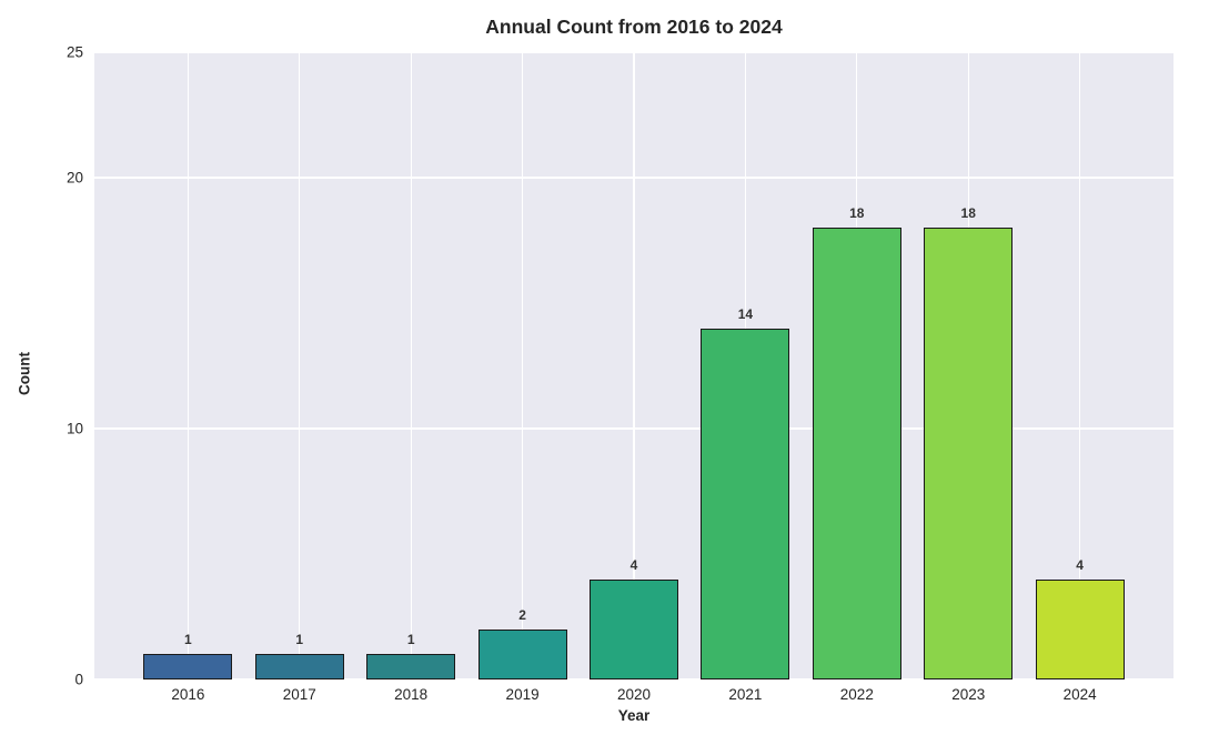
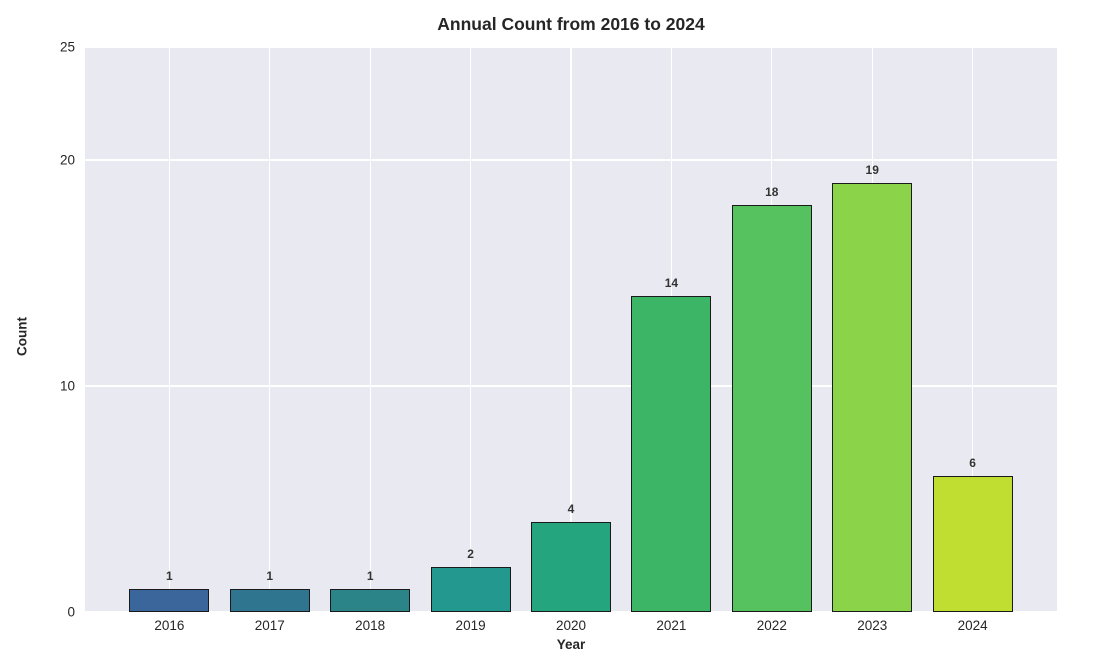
2023: 18 -> 19
2024: 4 -> 6
